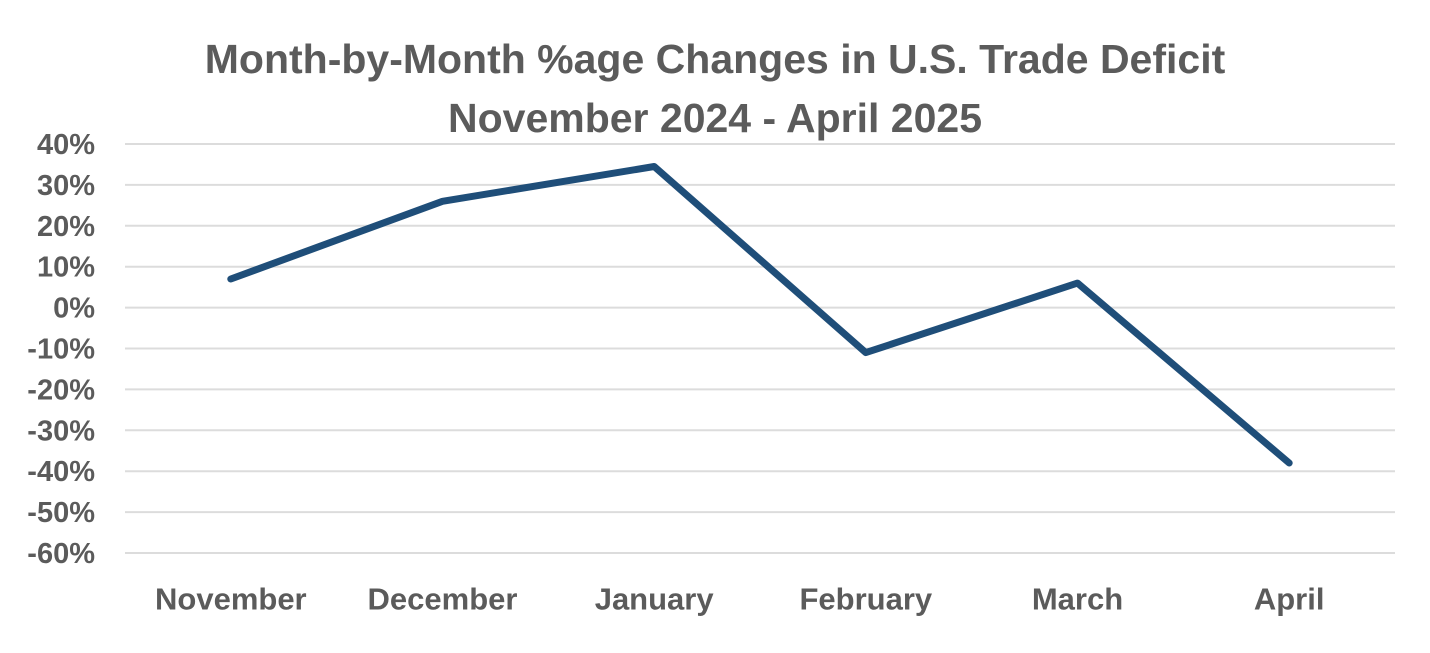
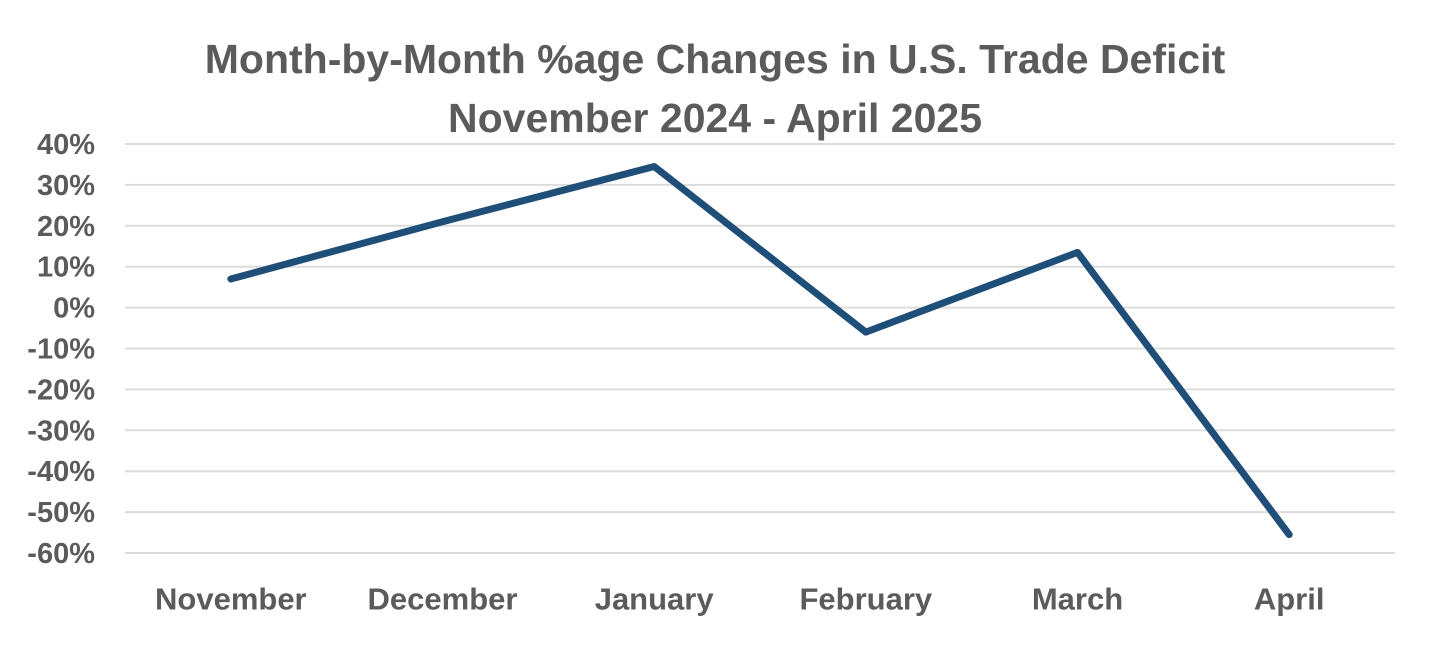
December: 26% -> 21%
February: -11% -> -6%
March: 6% -> 14%
April: -38% -> -56%
